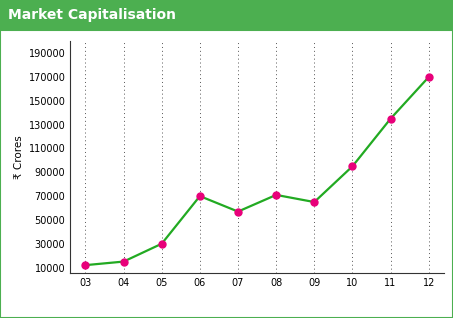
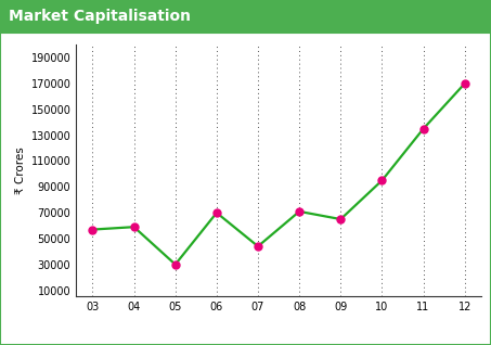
03: 12000 -> 57000
04: 15000 -> 59000
07: 57000 -> 44000
